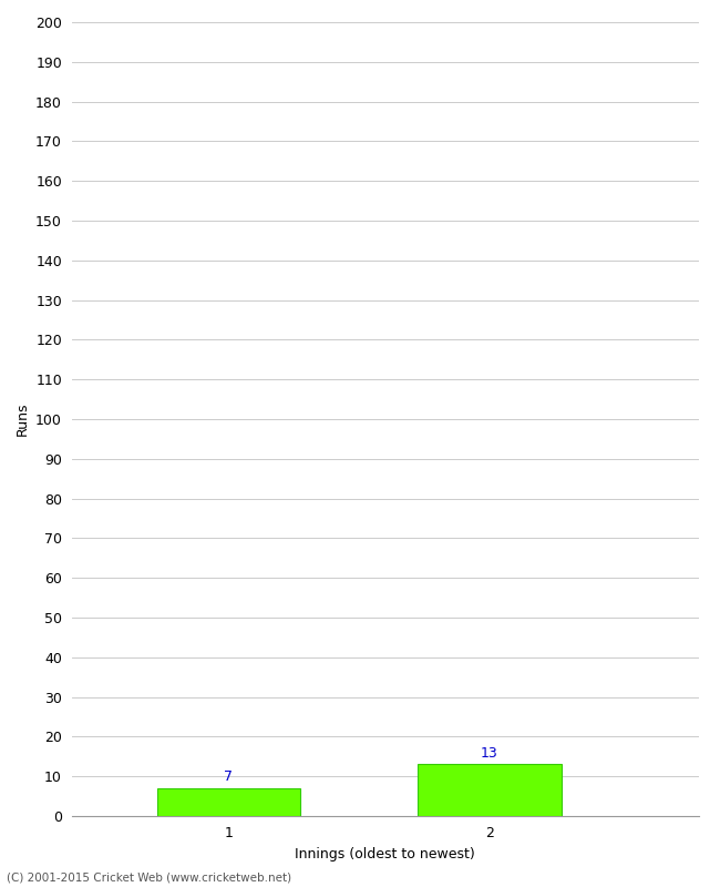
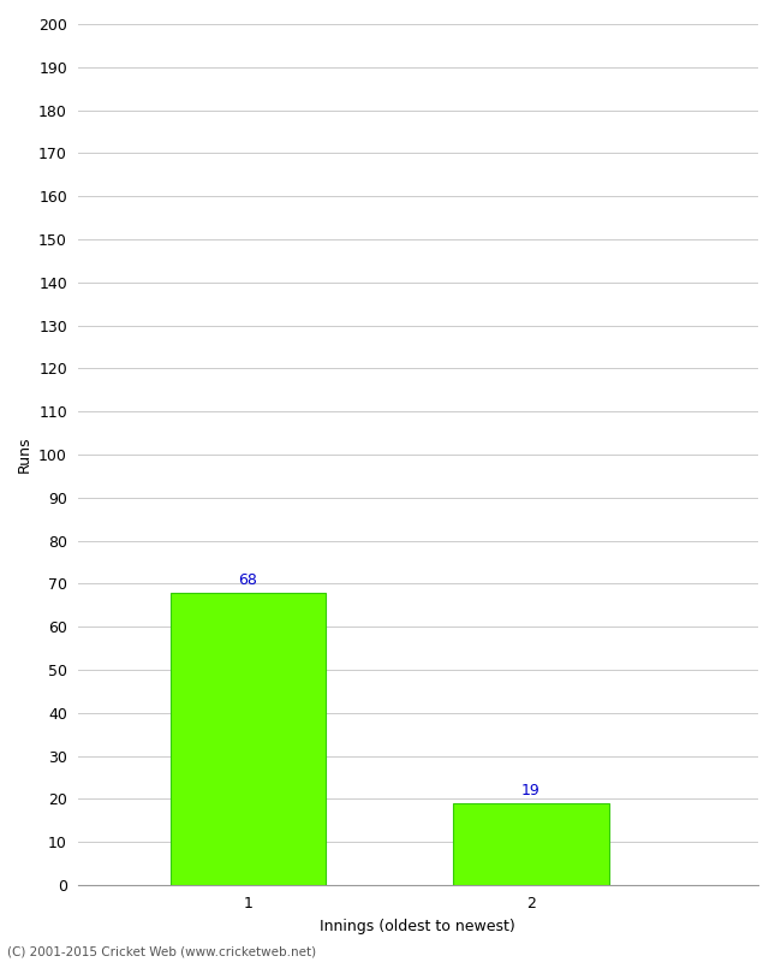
1: 7 -> 68
2: 13 -> 19
